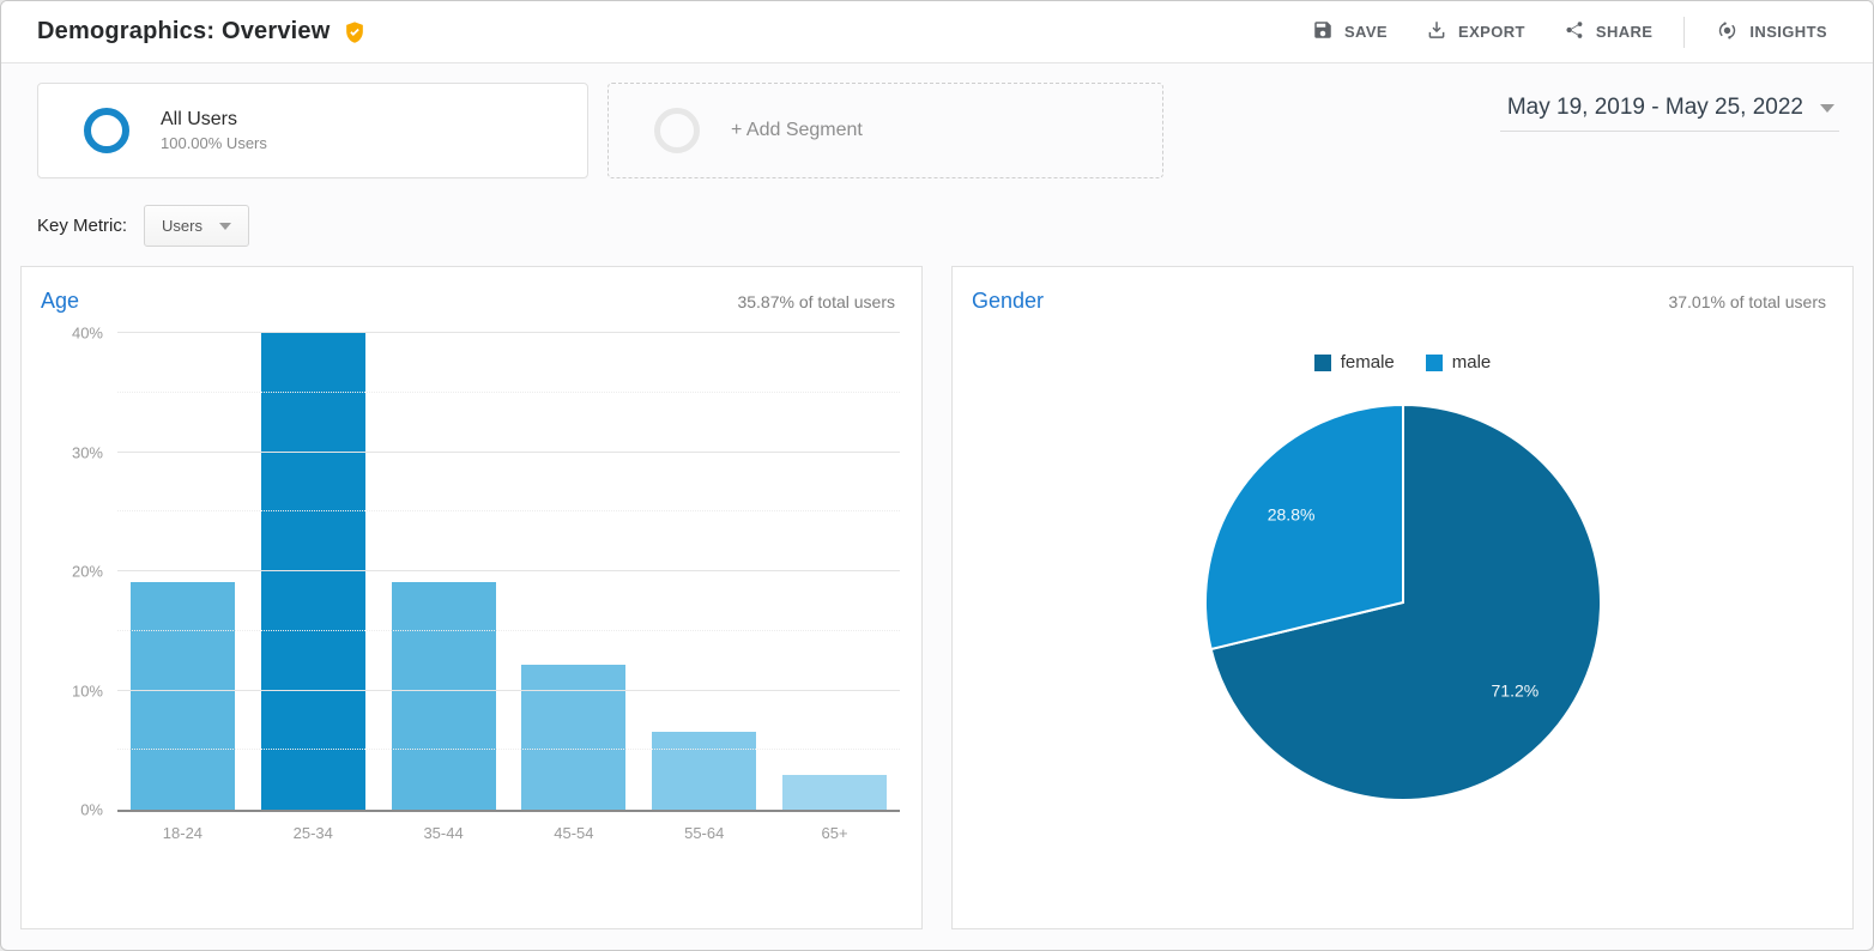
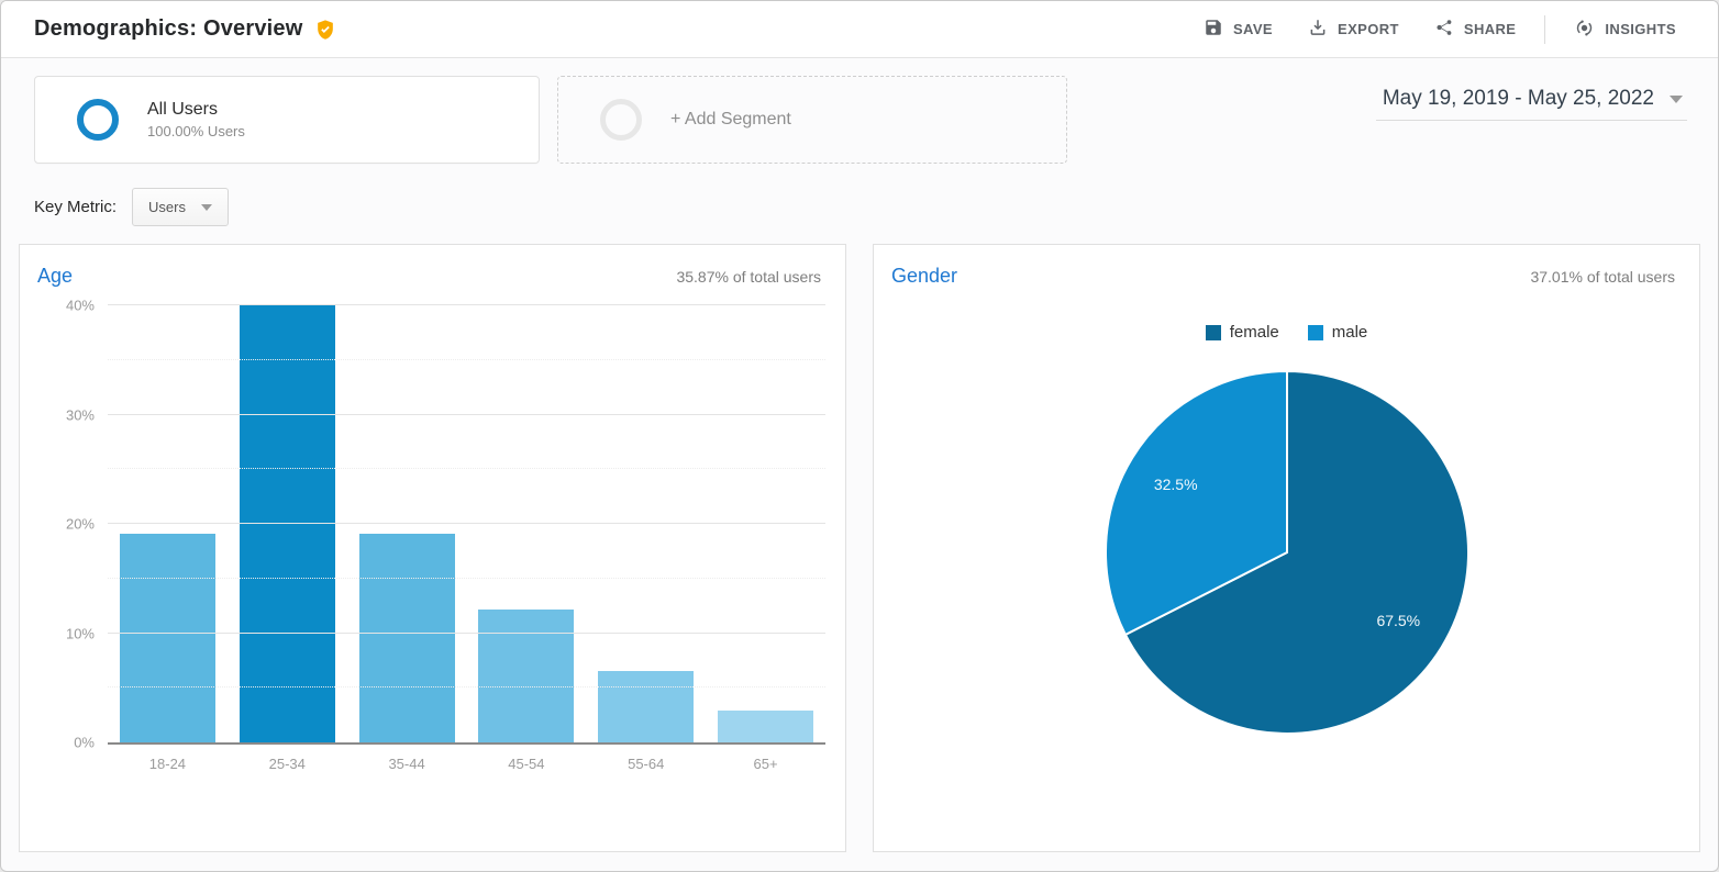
Gender/female: 71.2% -> 67.5%
Gender/male: 28.8% -> 32.5%
